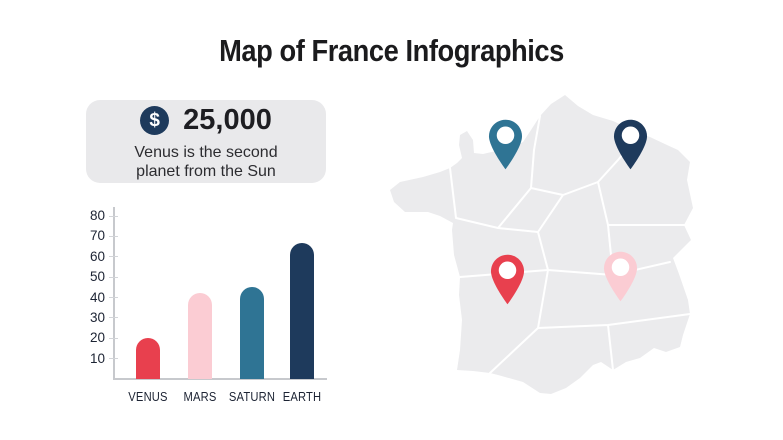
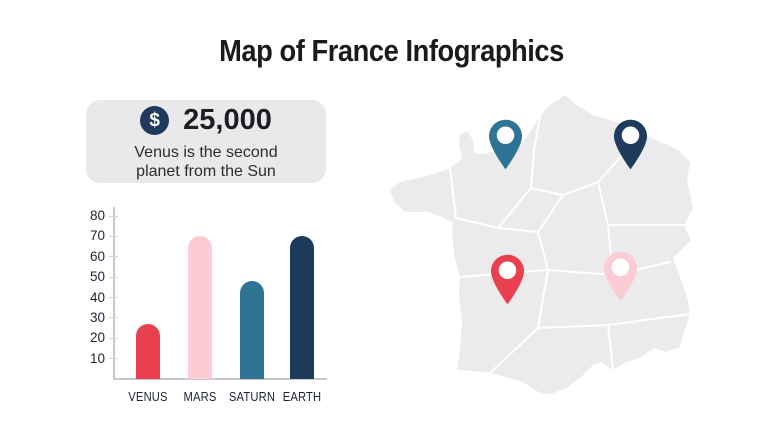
VENUS: 20 -> 27
MARS: 42 -> 70
SATURN: 45 -> 48
EARTH: 67 -> 70
